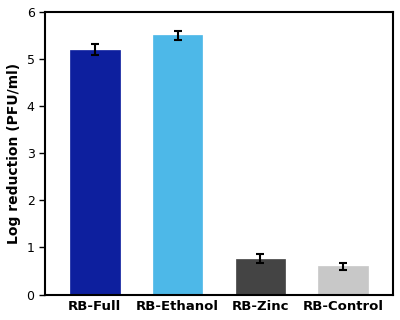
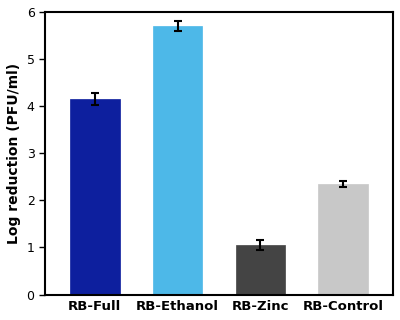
RB-Full: 5.20 -> 4.15
RB-Ethanol: 5.50 -> 5.70
RB-Zinc: 0.76 -> 1.05
RB-Control: 0.60 -> 2.35
